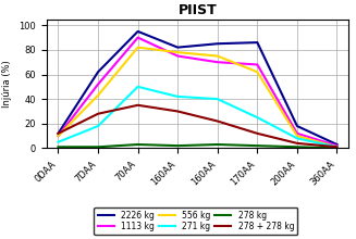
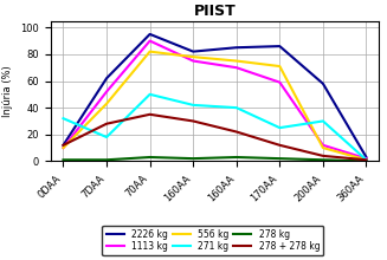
271 kg/0DAA: 5 -> 32
1113 kg/170AA: 68 -> 59
556 kg/170AA: 62 -> 71
2226 kg/200AA: 18 -> 58
271 kg/200AA: 8 -> 30
